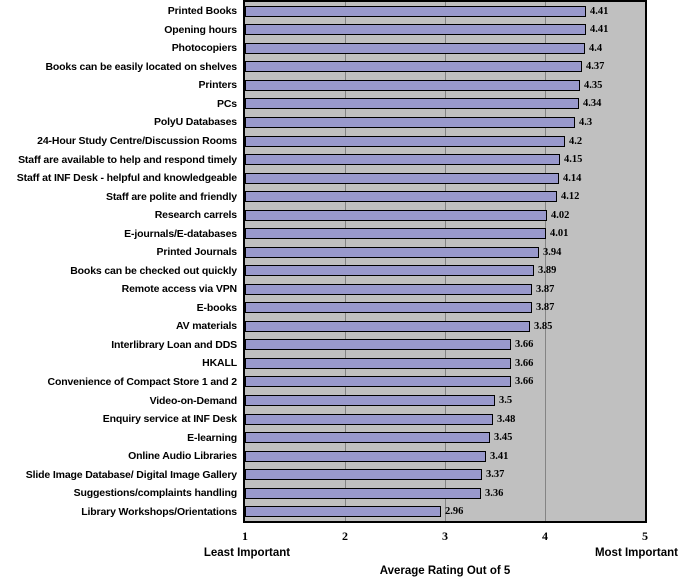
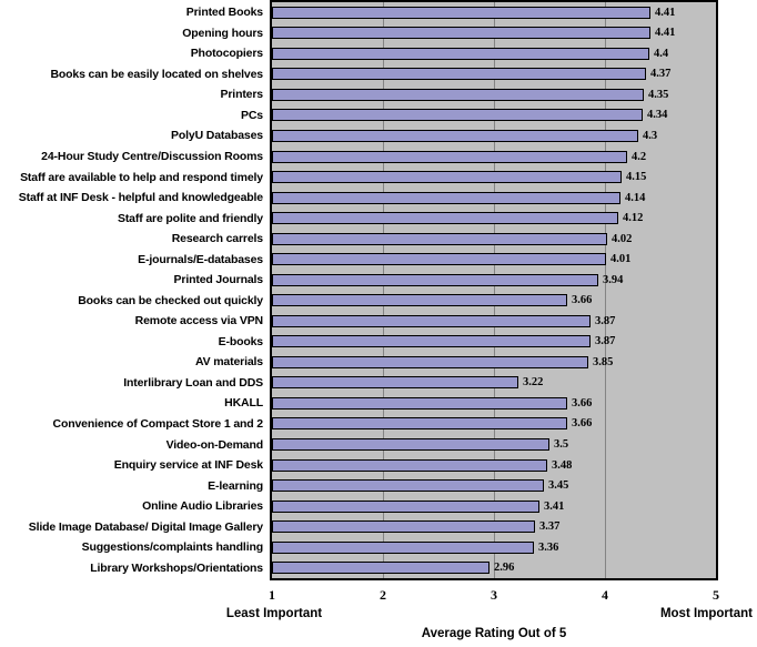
Books can be checked out quickly: 3.89 -> 3.66
Interlibrary Loan and DDS: 3.66 -> 3.22
